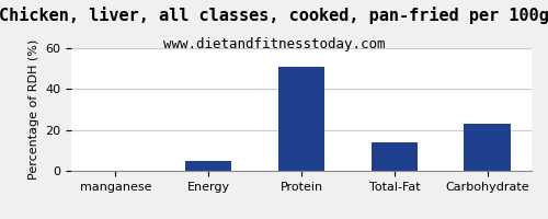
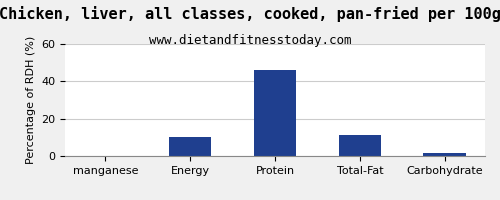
Energy: 5 -> 10
Protein: 51 -> 46
Total-Fat: 14 -> 11
Carbohydrate: 23 -> 2
